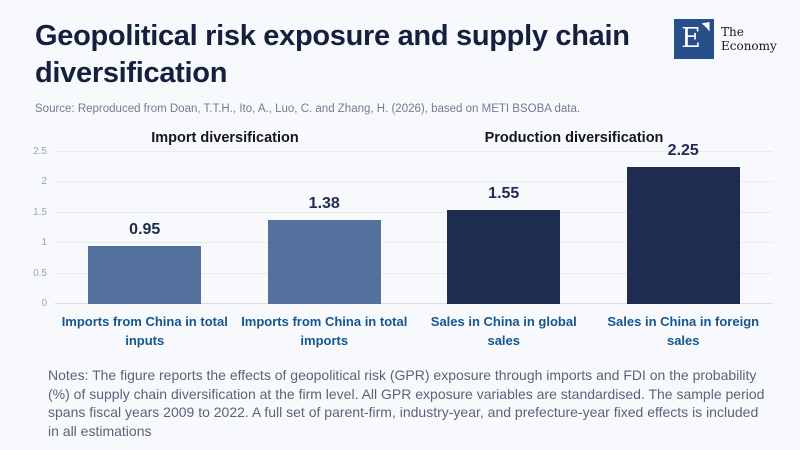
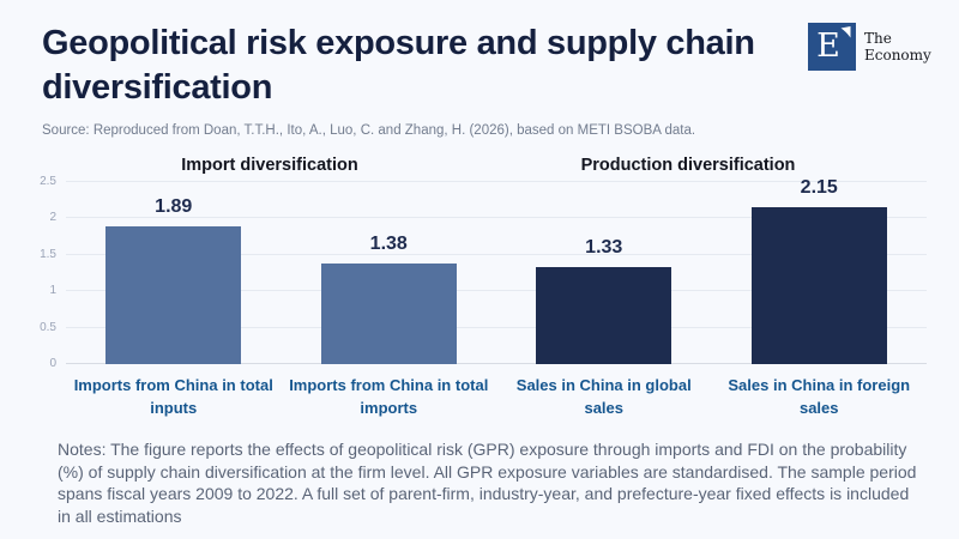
Imports from China in total inputs: 0.95 -> 1.89
Sales in China in global sales: 1.55 -> 1.33
Sales in China in foreign sales: 2.25 -> 2.15
